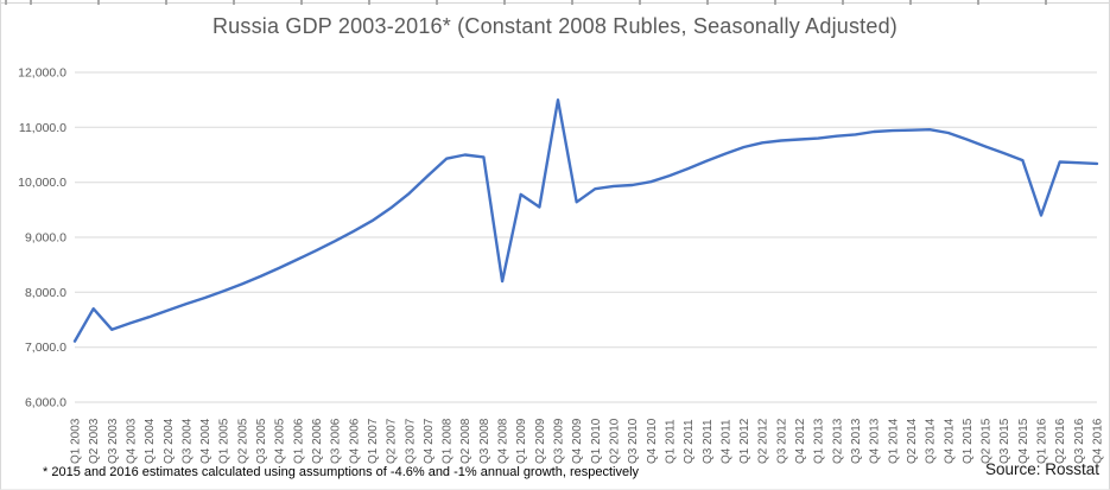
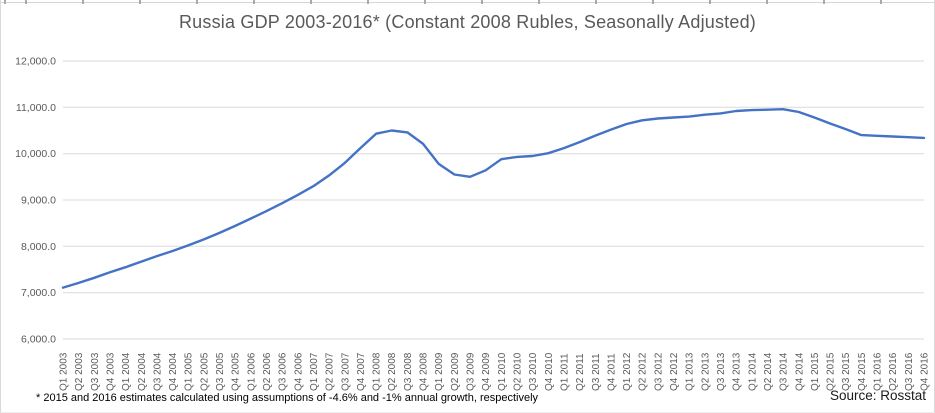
Q2 2003: 7700 -> 7200
Q4 2008: 8200 -> 10200
Q3 2009: 11500 -> 9500
Q1 2016: 9400 -> 10400
